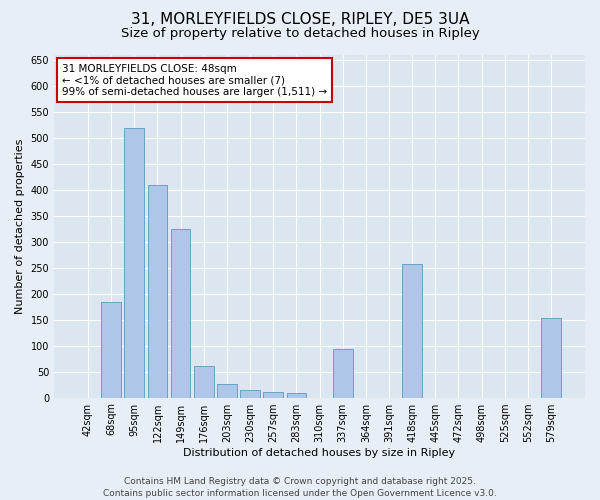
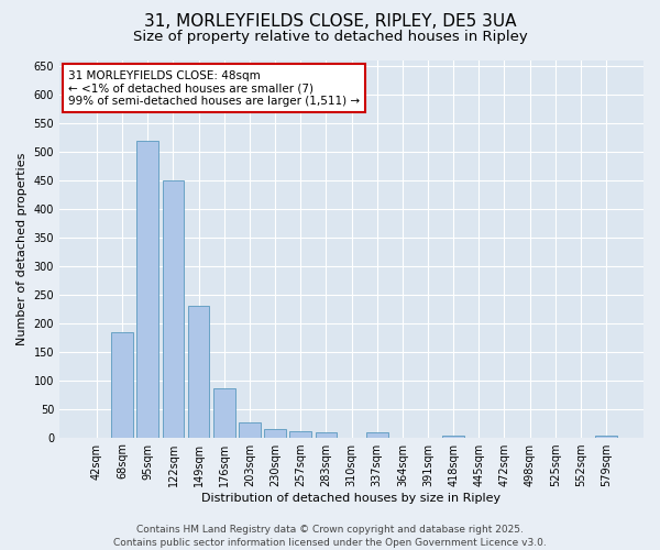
122sqm: 410 -> 450
149sqm: 324 -> 230
176sqm: 60 -> 85
337sqm: 94 -> 8
418sqm: 258 -> 4
579sqm: 154 -> 4
